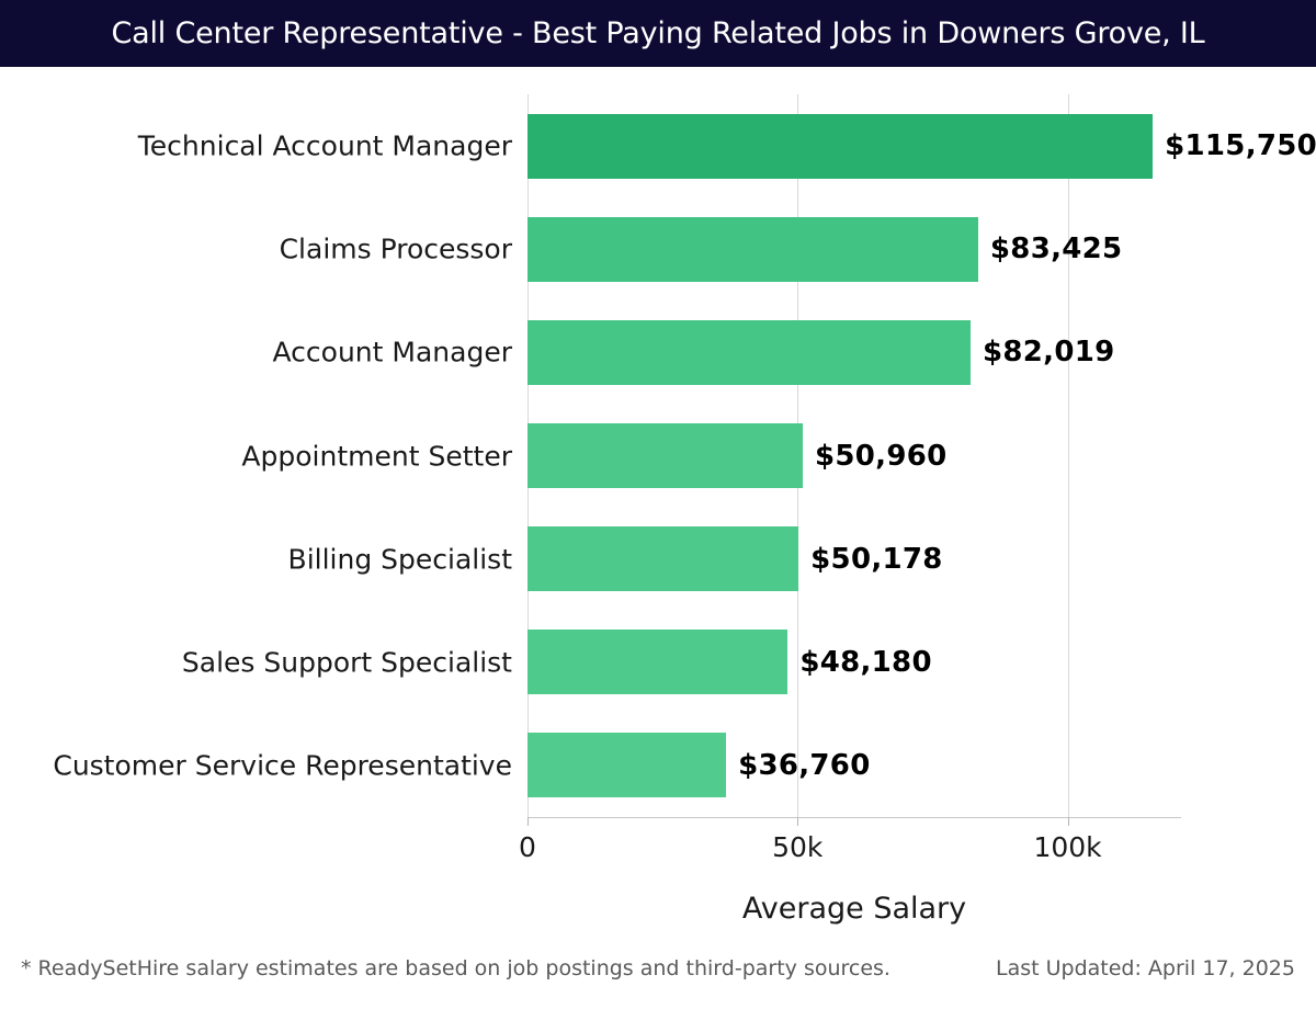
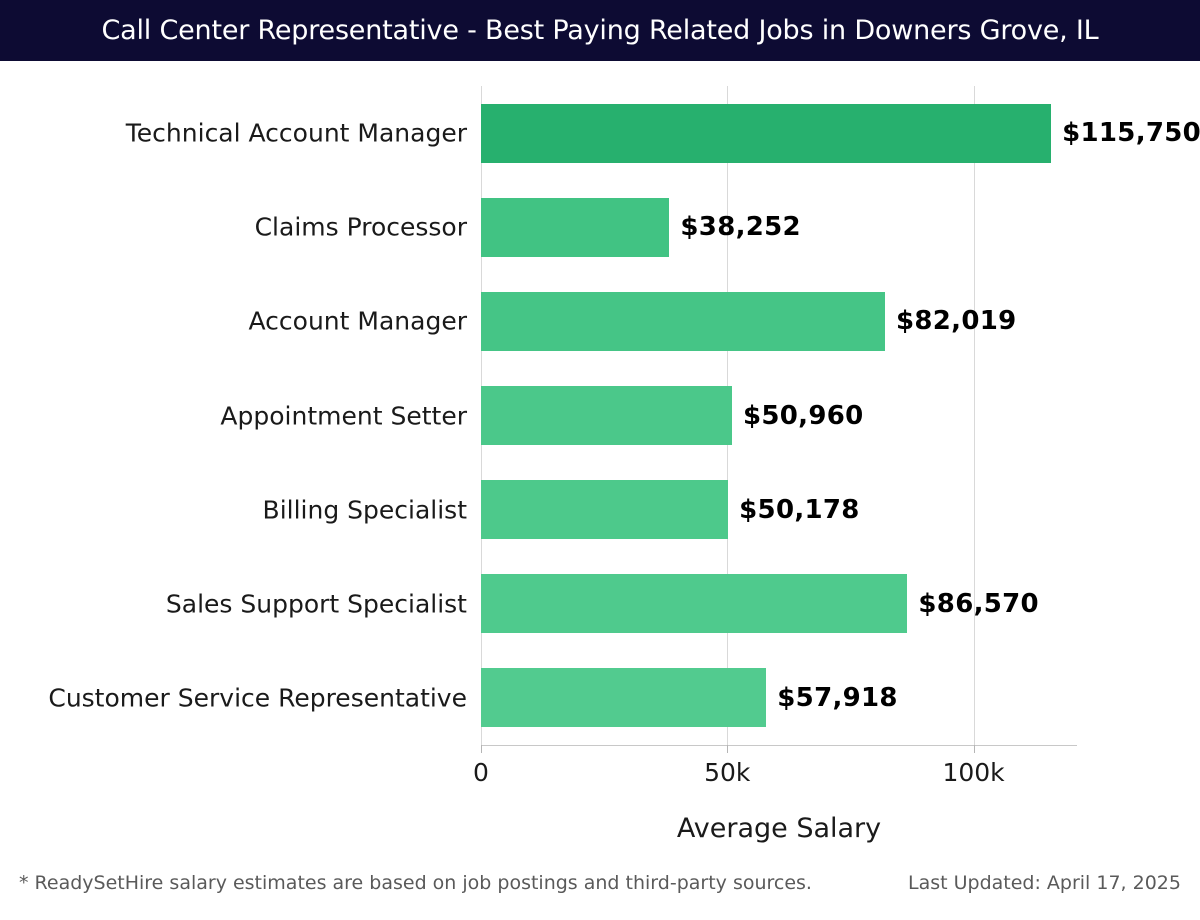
Claims Processor: $83,425 -> $38,252
Sales Support Specialist: $48,180 -> $86,570
Customer Service Representative: $36,760 -> $57,918
